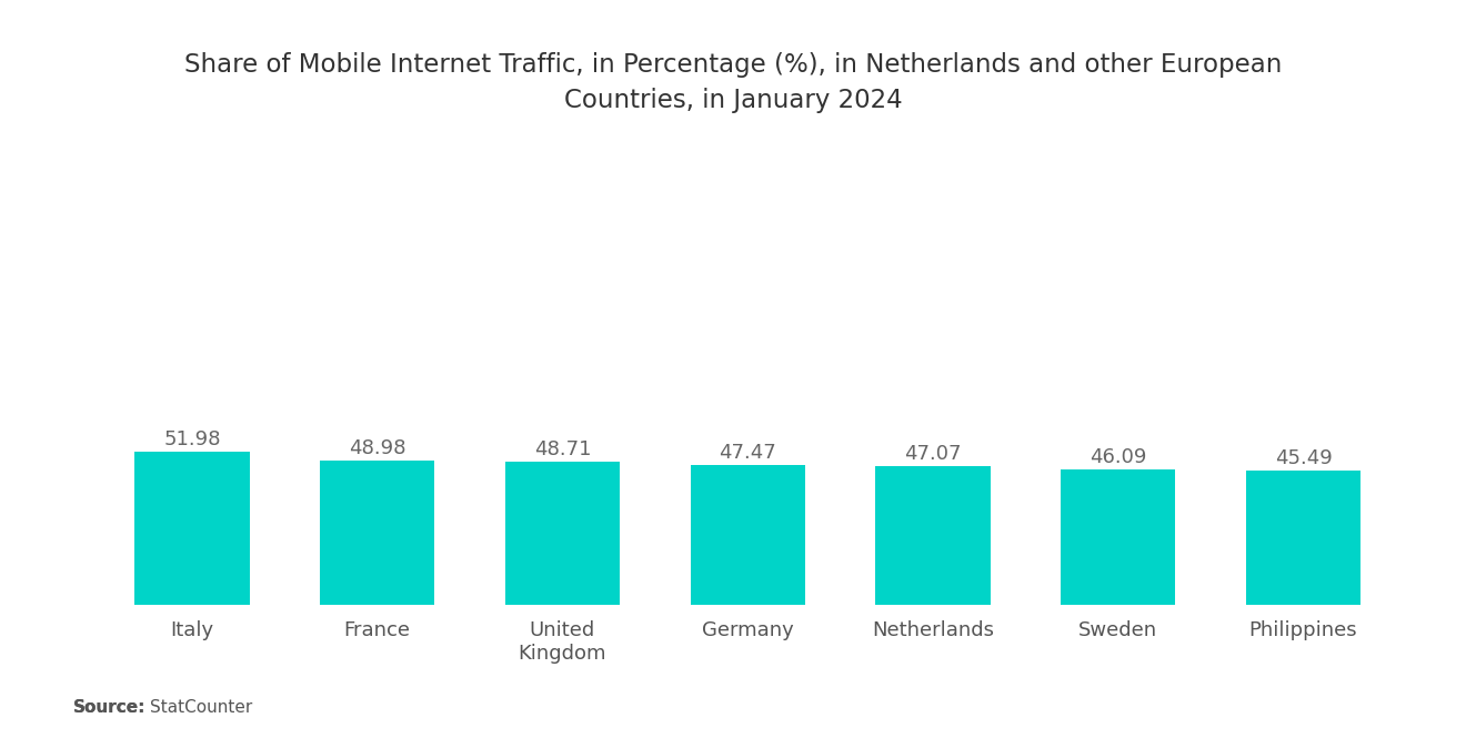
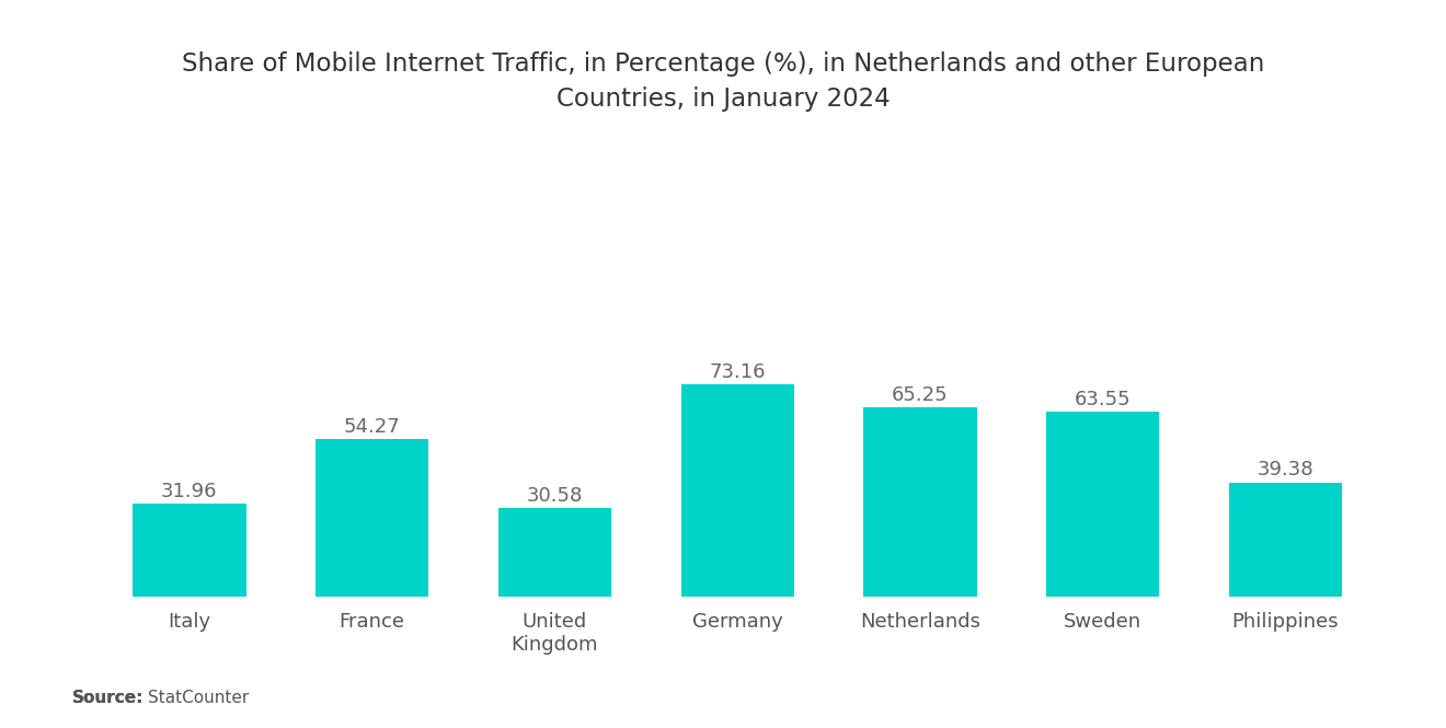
Italy: 51.98 -> 31.96
France: 48.98 -> 54.27
United Kingdom: 48.71 -> 30.58
Germany: 47.47 -> 73.16
Netherlands: 47.07 -> 65.25
Sweden: 46.09 -> 63.55
Philippines: 45.49 -> 39.38
